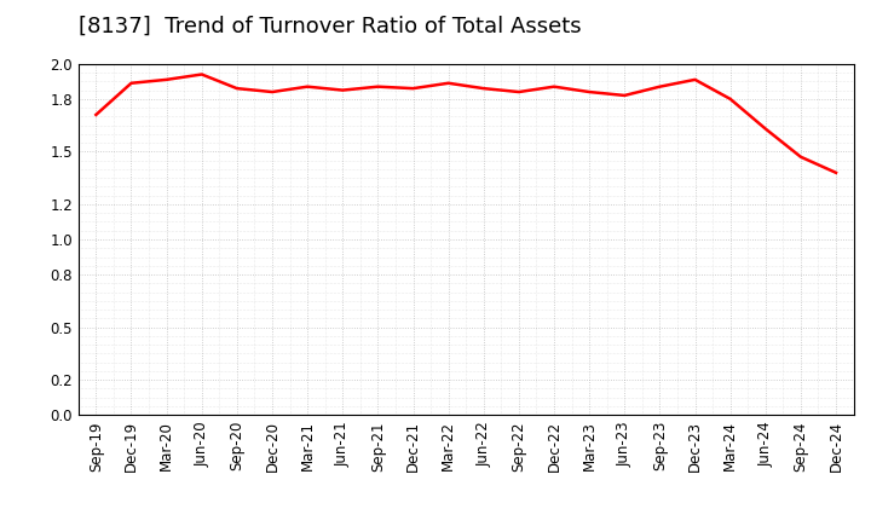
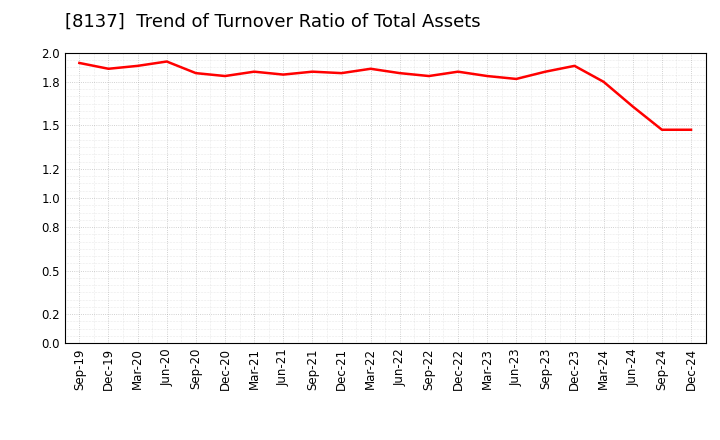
Sep-19: 1.71 -> 1.93
Dec-24: 1.38 -> 1.47
